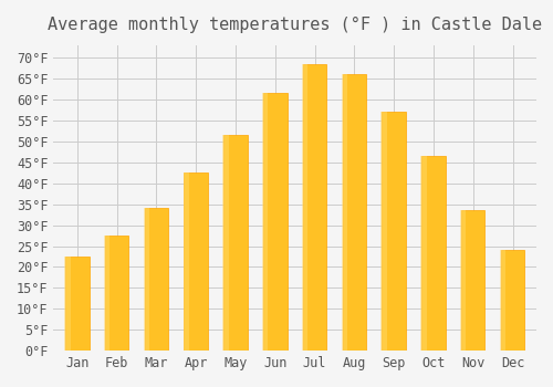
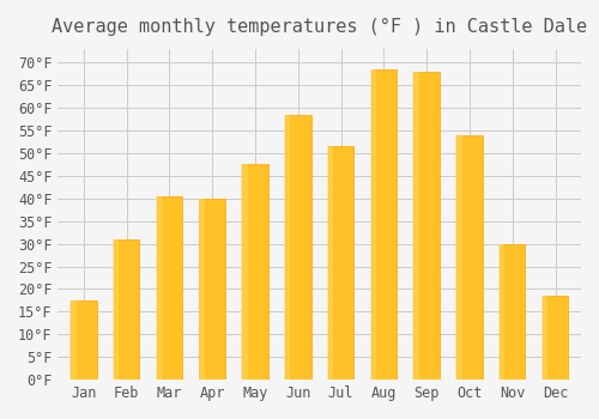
Jan: 22.5°F -> 17.5°F
Feb: 27.5°F -> 31.0°F
Mar: 34.0°F -> 40.5°F
Apr: 42.5°F -> 40.0°F
May: 51.5°F -> 47.5°F
Jun: 61.5°F -> 58.5°F
Jul: 68.5°F -> 51.5°F
Aug: 66.0°F -> 68.5°F
Sep: 57.0°F -> 68.0°F
Oct: 46.5°F -> 54.0°F
Nov: 33.5°F -> 30.0°F
Dec: 24.0°F -> 18.5°F
